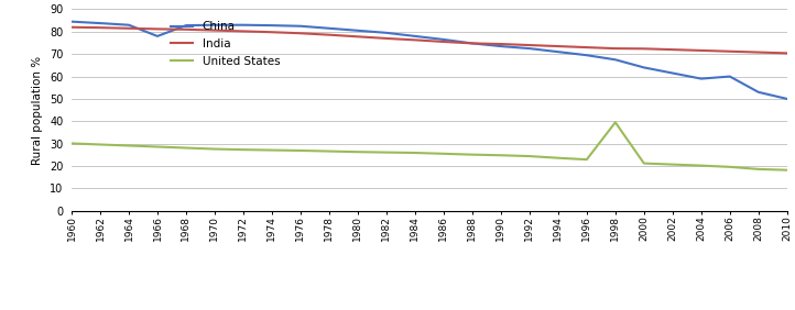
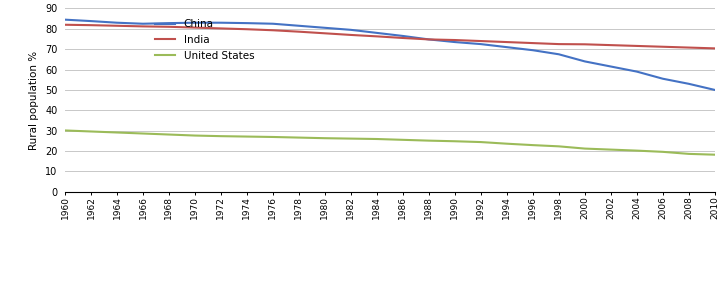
China/1966: 78.0 -> 82.5
United States/1998: 39.5 -> 22.3
China/2006: 60.0 -> 55.5
